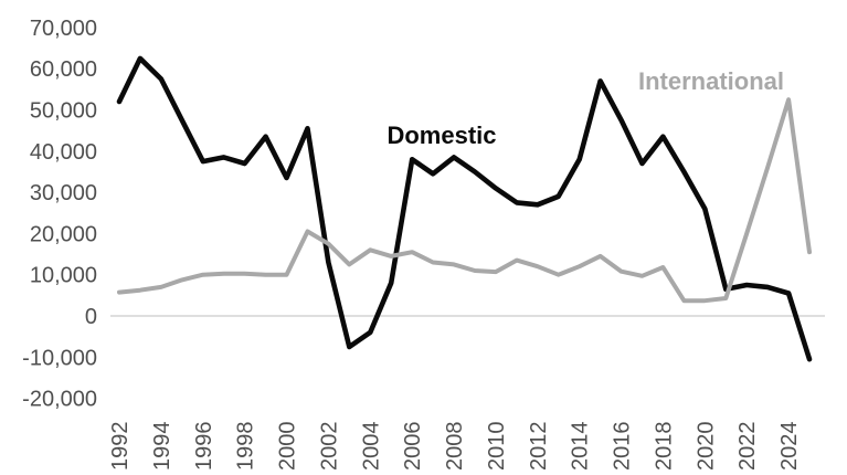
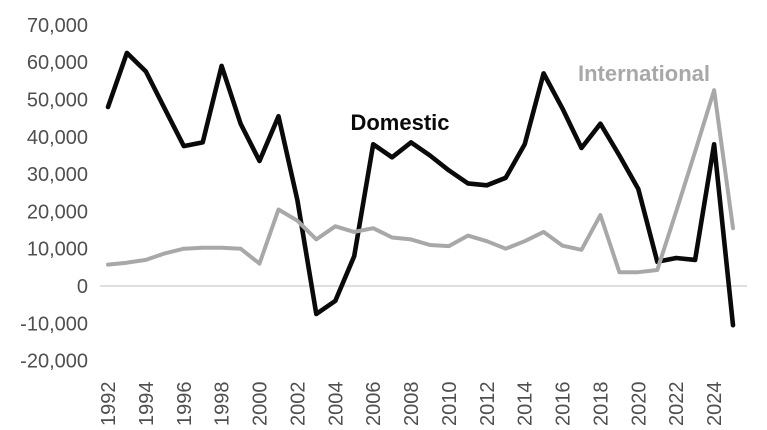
Domestic/1992: 52000 -> 48000
Domestic/1998: 37000 -> 59000
International/2000: 10000 -> 6000
Domestic/2002: 13000 -> 23000
International/2018: 12000 -> 19000
Domestic/2024: 6000 -> 38000
